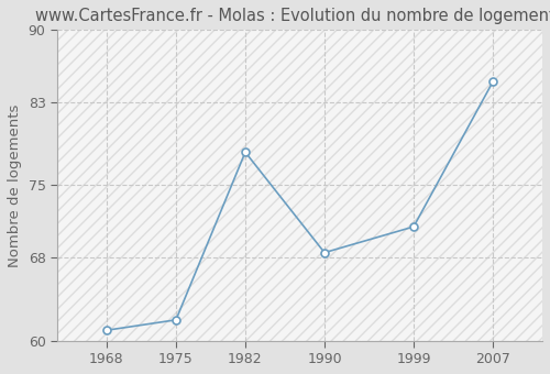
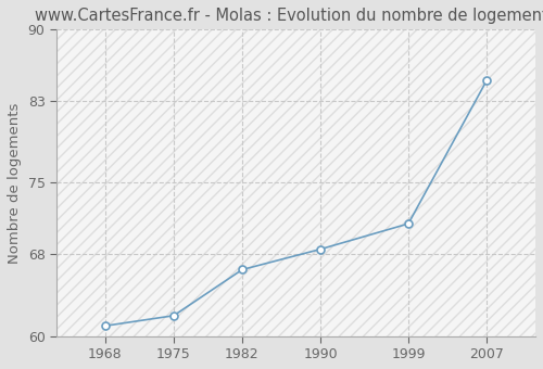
1982: 78.2 -> 66.5
